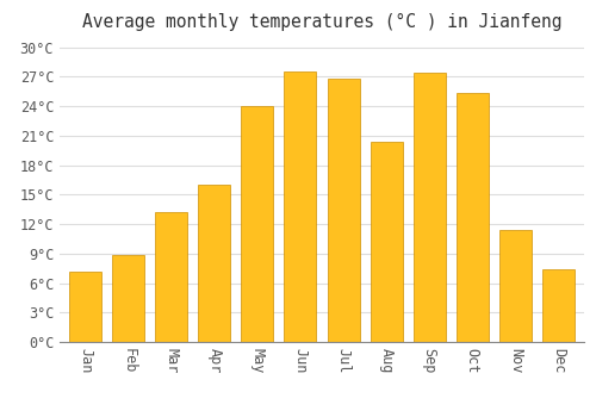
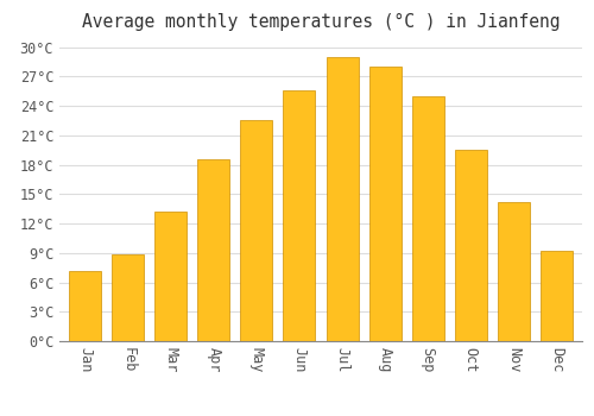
Apr: 16.0°C -> 18.6°C
May: 24.0°C -> 22.6°C
Jun: 27.6°C -> 25.6°C
Jul: 26.8°C -> 29.0°C
Aug: 20.4°C -> 28.0°C
Sep: 27.4°C -> 25.0°C
Oct: 25.4°C -> 19.5°C
Nov: 11.4°C -> 14.2°C
Dec: 7.4°C -> 9.2°C
